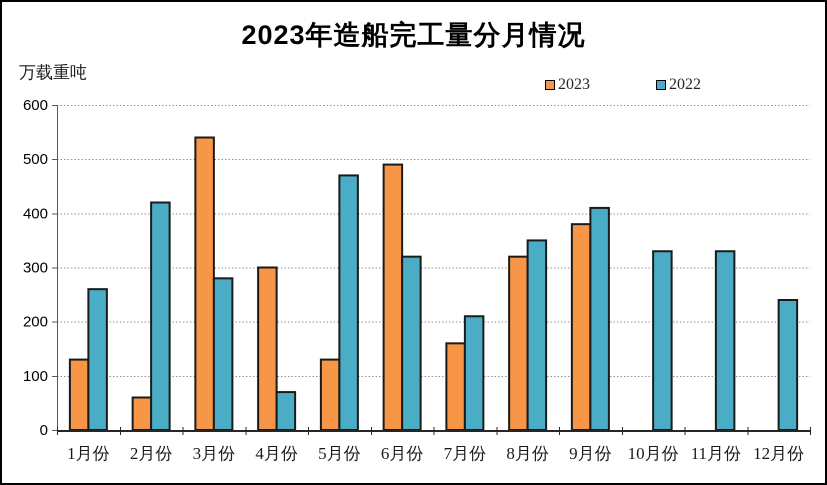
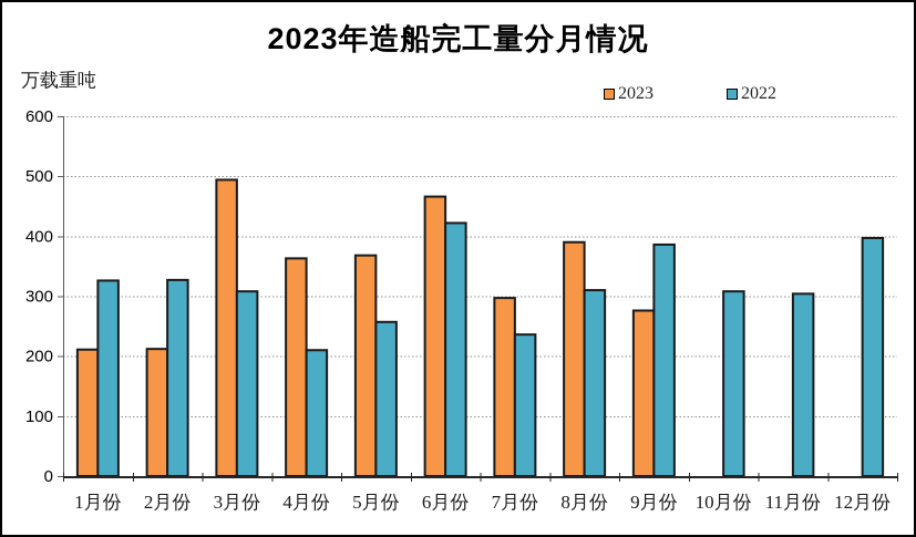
2023/1月份: 130 -> 210
2022/1月份: 260 -> 330
2023/2月份: 60 -> 210
2022/2月份: 420 -> 330
2023/3月份: 540 -> 490
2022/3月份: 280 -> 310
2023/4月份: 300 -> 360
2022/4月份: 70 -> 210
2023/5月份: 130 -> 370
2022/5月份: 470 -> 260
2023/6月份: 490 -> 470
2022/6月份: 320 -> 420
2023/7月份: 160 -> 300
2022/7月份: 210 -> 240
2023/8月份: 320 -> 390
2022/8月份: 350 -> 310
2023/9月份: 380 -> 280
2022/9月份: 410 -> 390
2022/10月份: 330 -> 310
2022/11月份: 330 -> 300
2022/12月份: 240 -> 400
